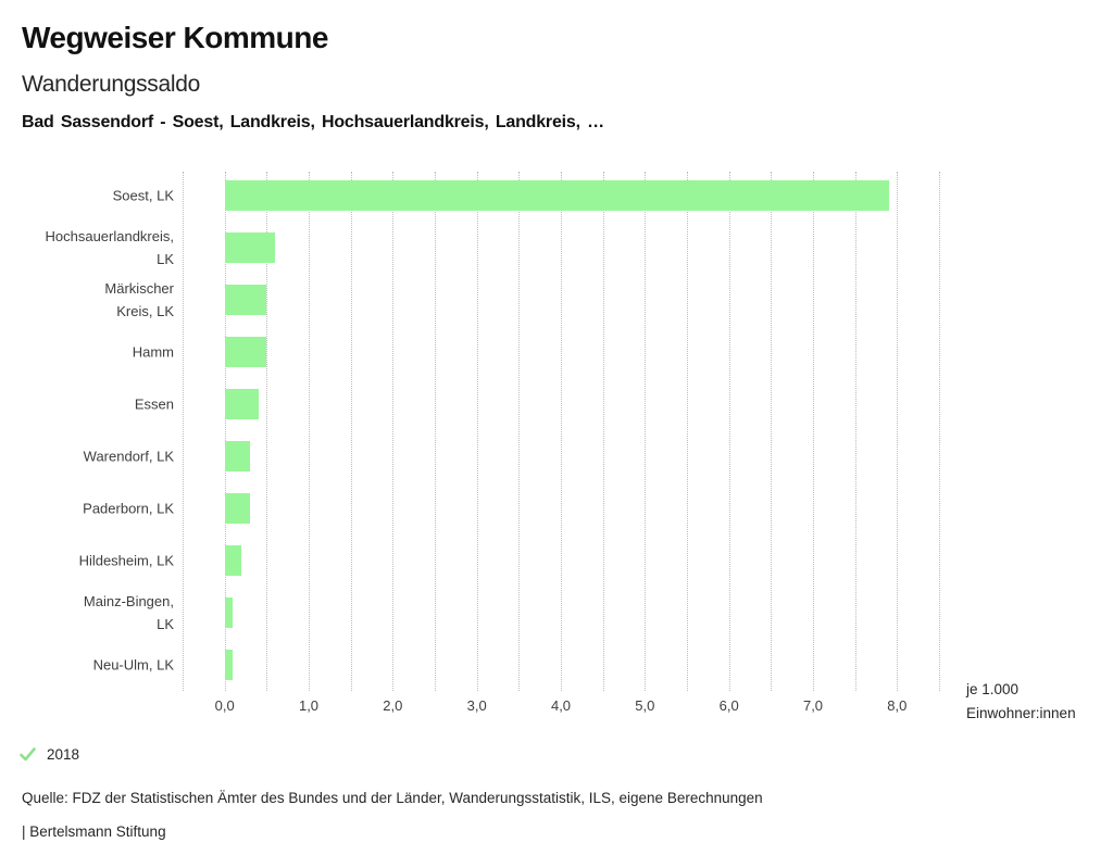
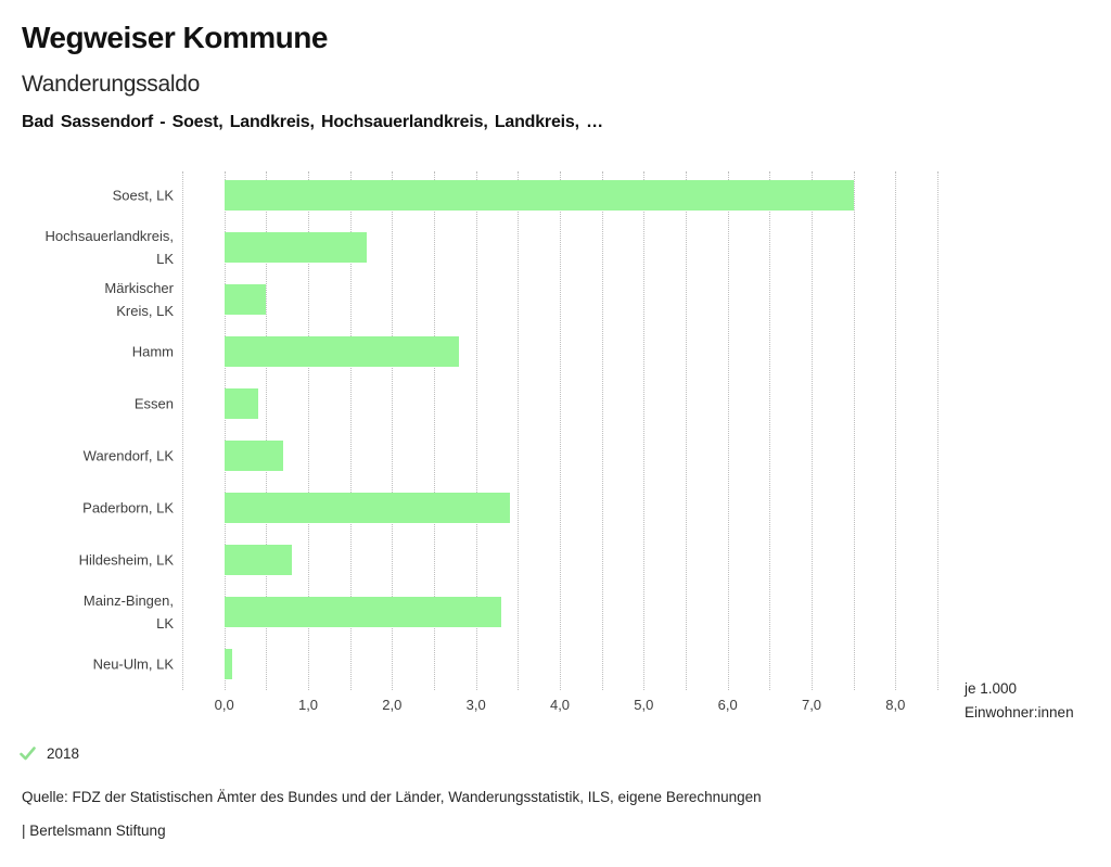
Soest, LK: 7,9 -> 7,5
Hochsauerlandkreis, LK: 0,6 -> 1,7
Hamm: 0,5 -> 2,8
Warendorf, LK: 0,3 -> 0,7
Paderborn, LK: 0,3 -> 3,4
Hildesheim, LK: 0,2 -> 0,8
Mainz-Bingen, LK: 0,1 -> 3,3
